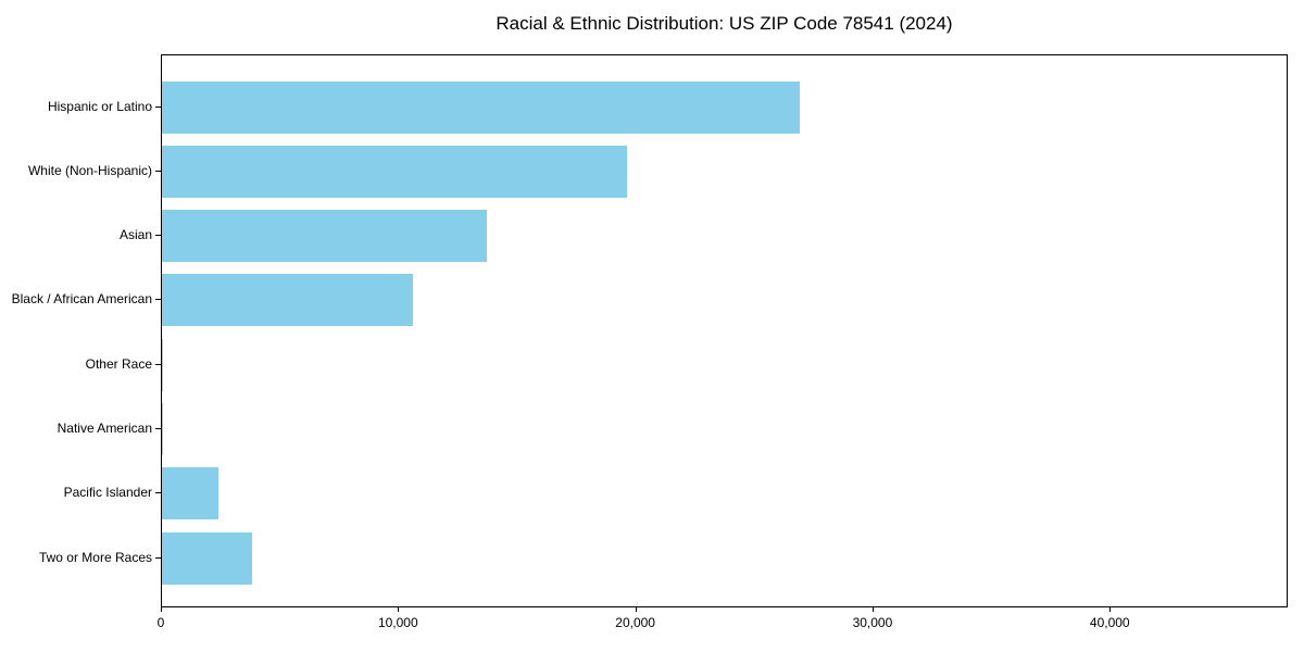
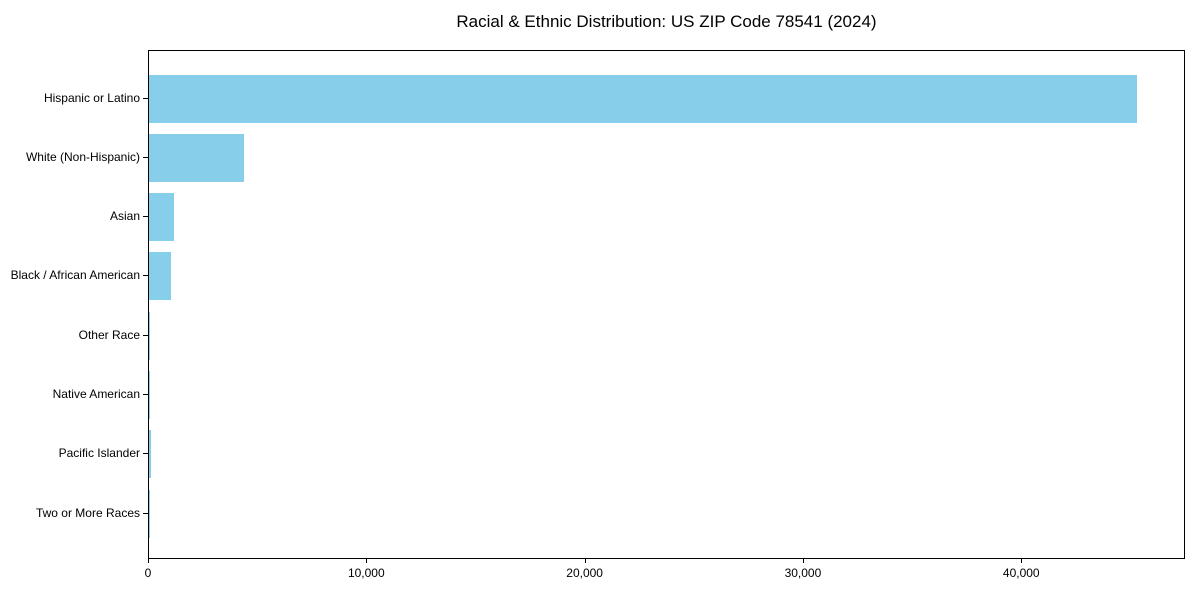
Hispanic or Latino: 26900 -> 45200
White (Non-Hispanic): 19600 -> 4400
Asian: 13700 -> 1100
Black / African American: 10600 -> 1000
Pacific Islander: 2400 -> 100
Two or More Races: 3800 -> 100
